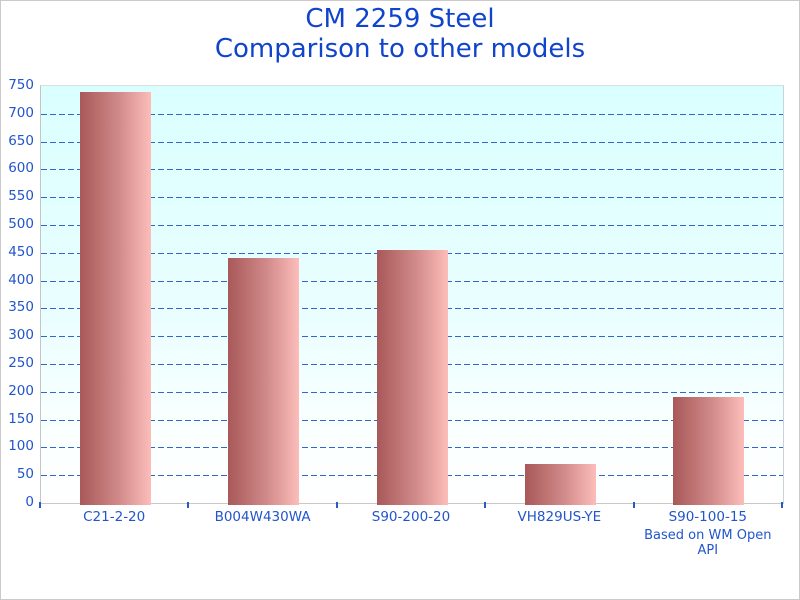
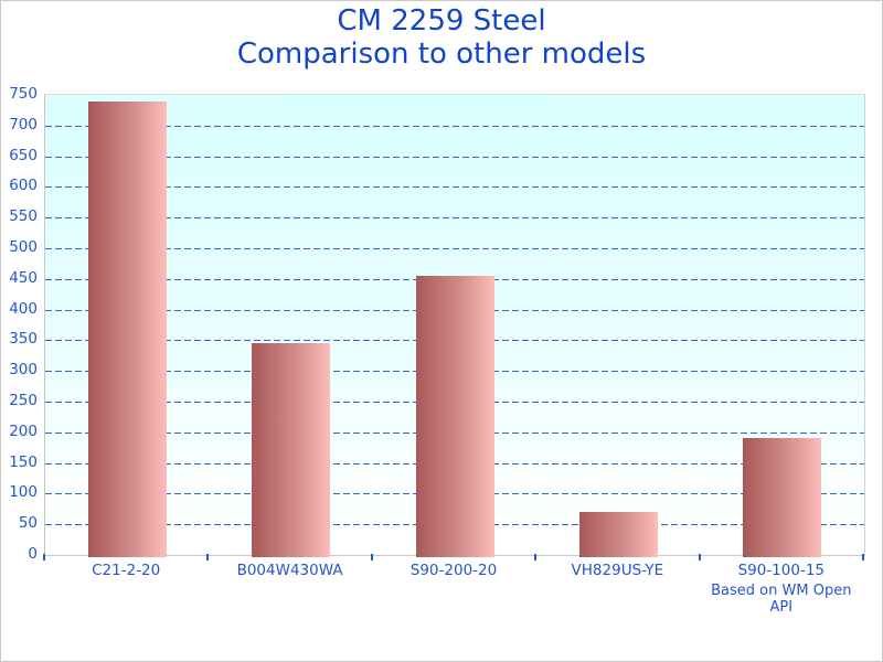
B004W430WA: 440 -> 340
